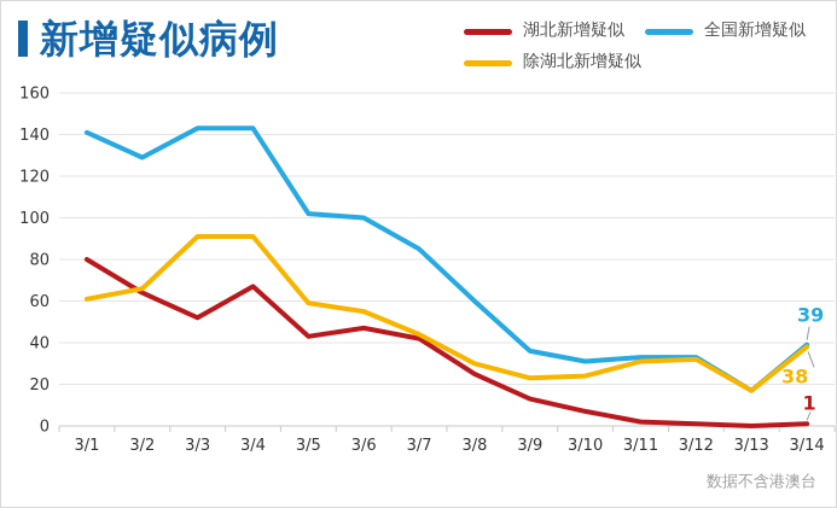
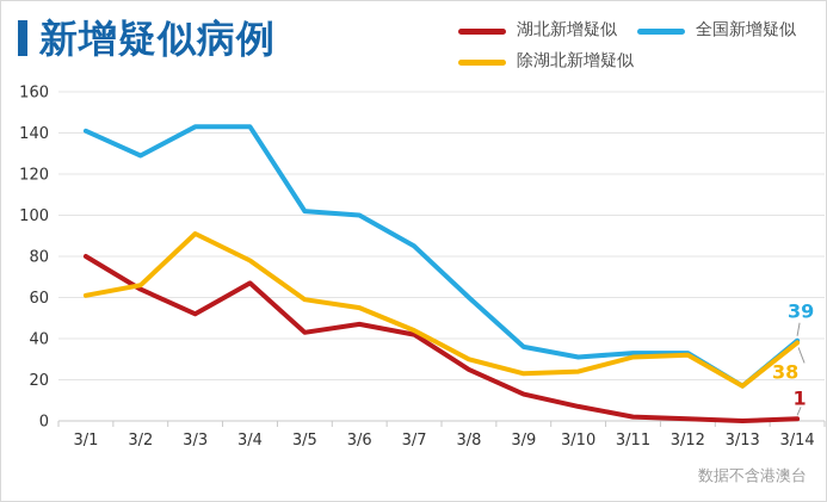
除湖北新增疑似/3/4: 91 -> 78
